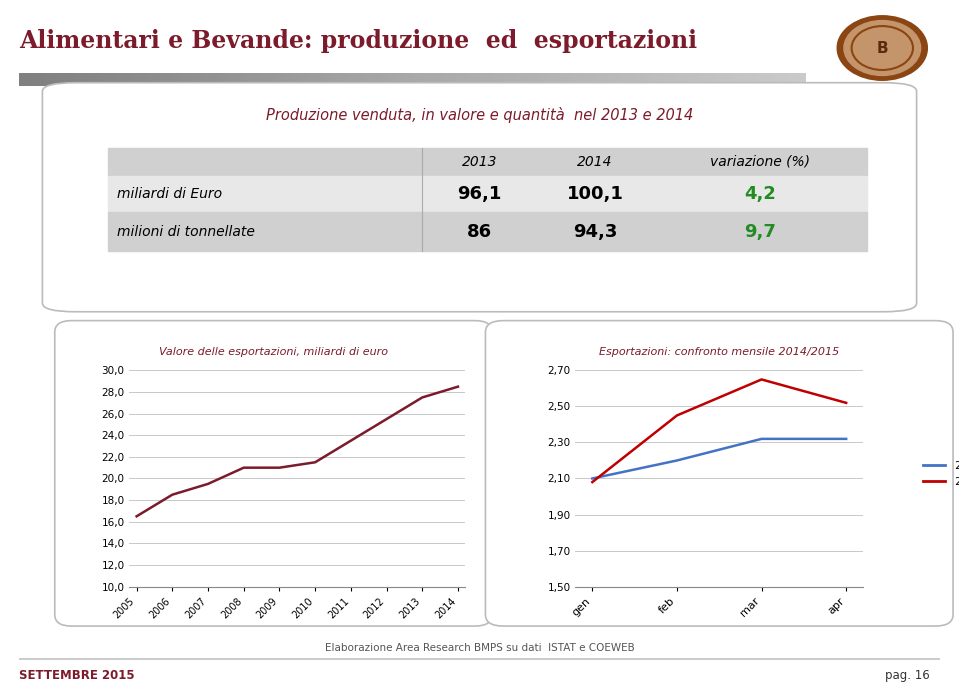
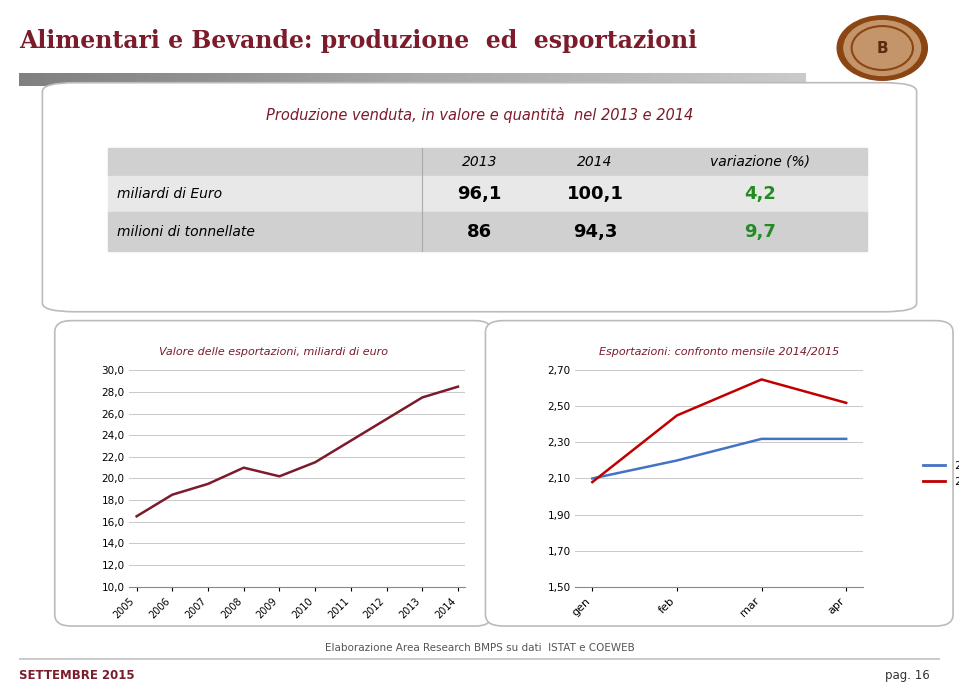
2009: 21,0 -> 20,2
